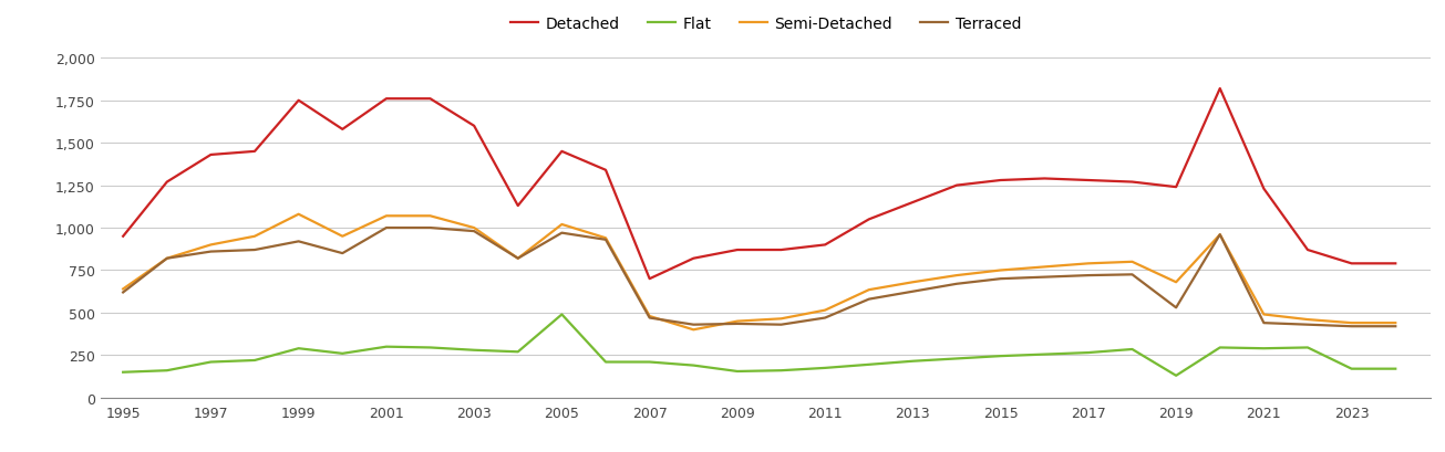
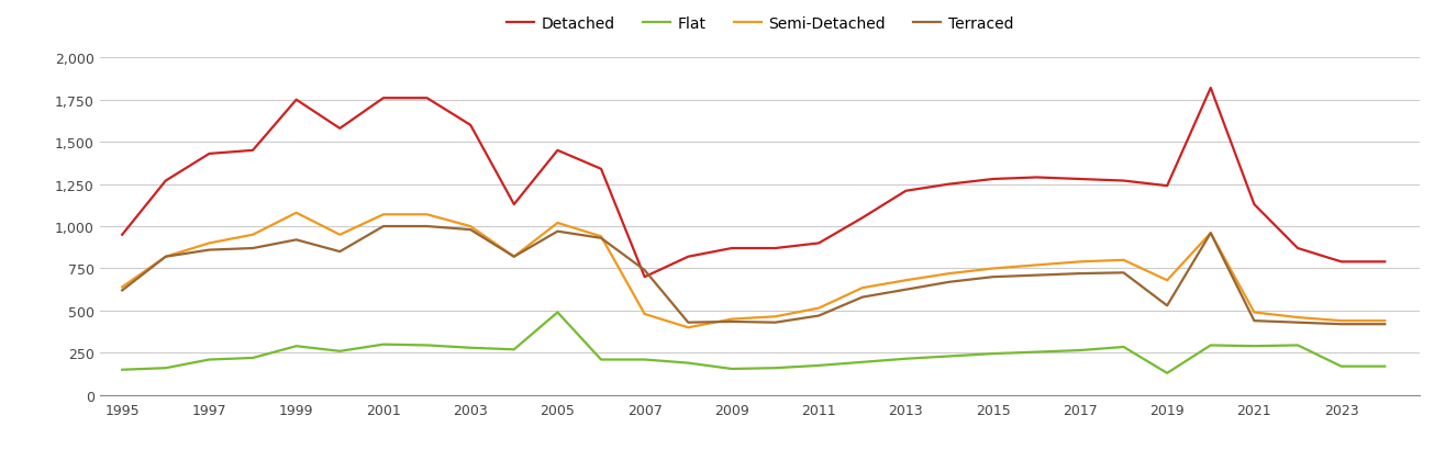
Terraced/2007: 470 -> 740
Detached/2013: 1,150 -> 1,210
Detached/2021: 1,230 -> 1,130
